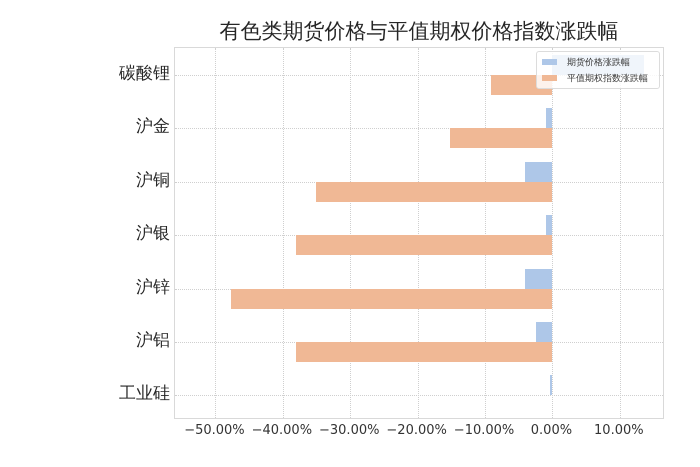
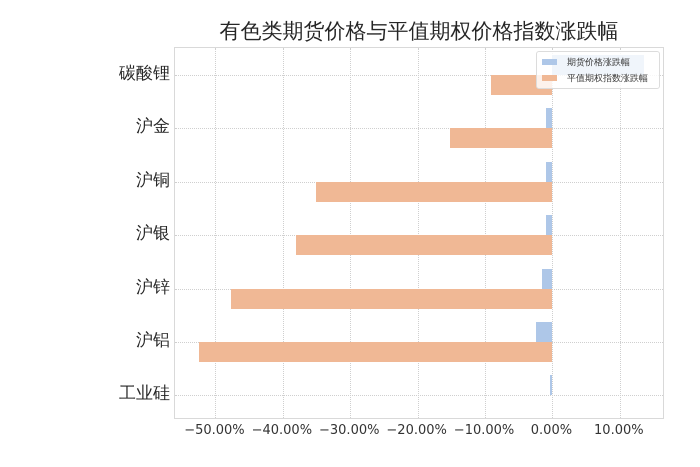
期货价格涨跌幅/沪铜: -4% -> -1%
期货价格涨跌幅/沪锌: -4% -> -2%
平值期权指数涨跌幅/沪铝: -38% -> -52%
